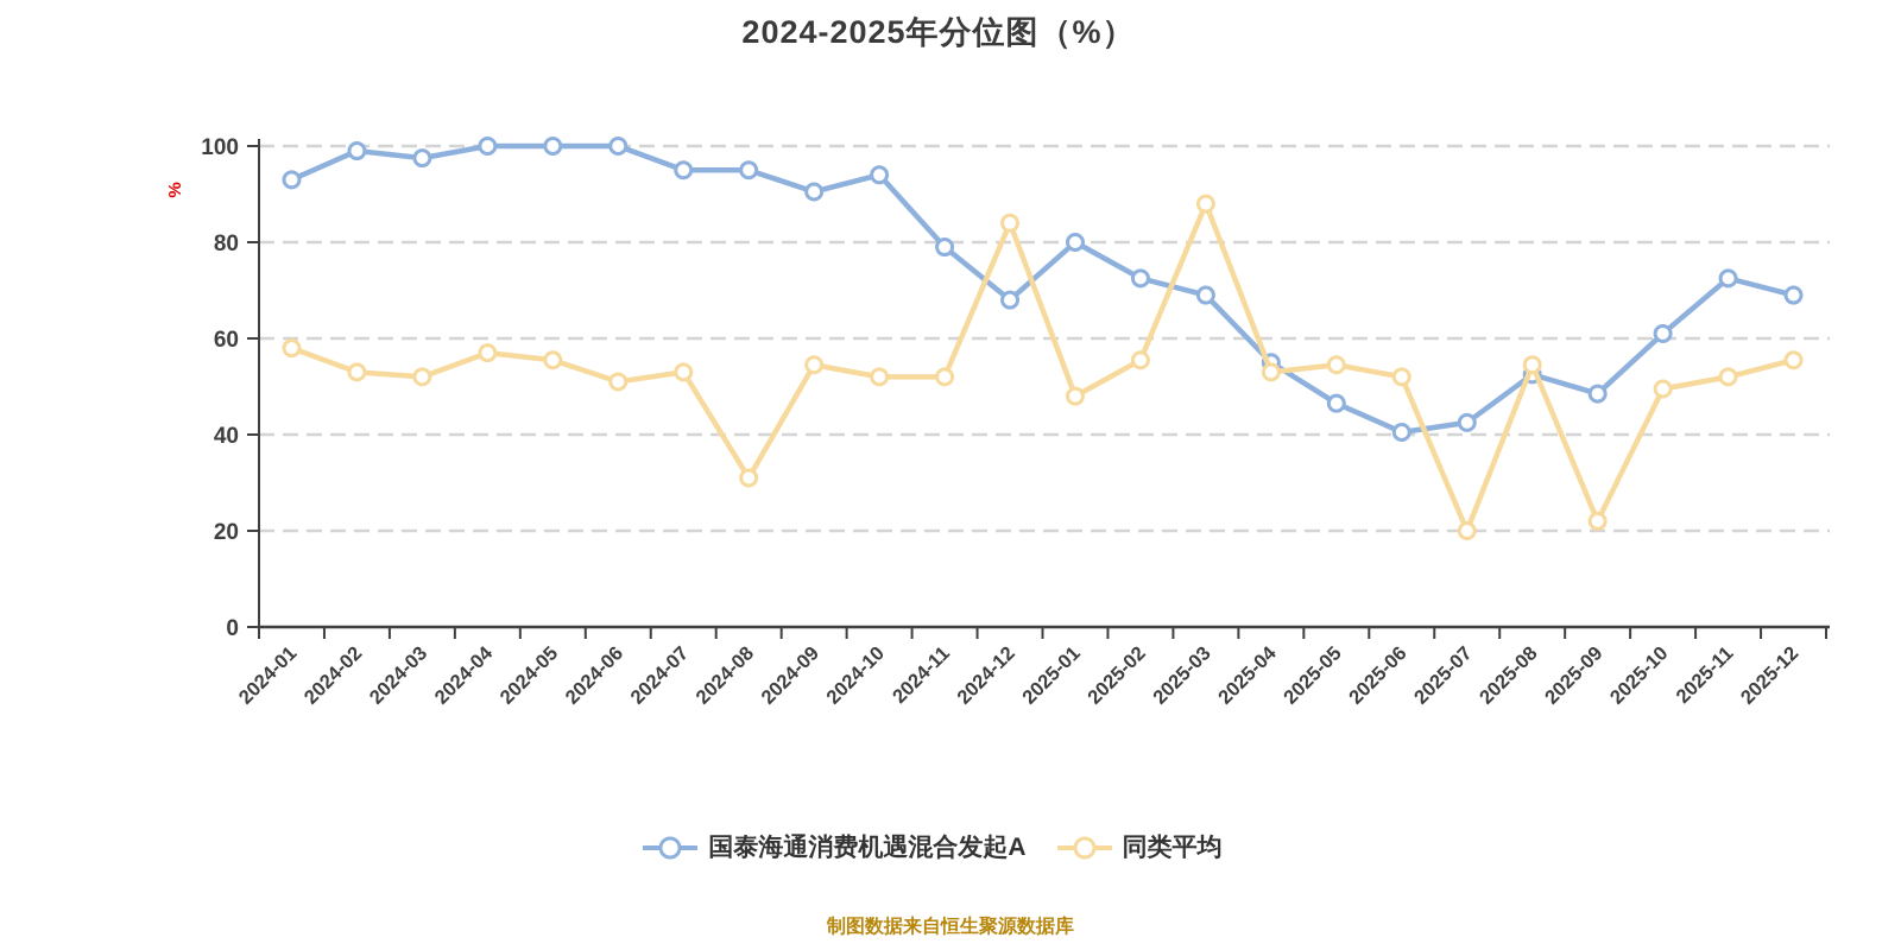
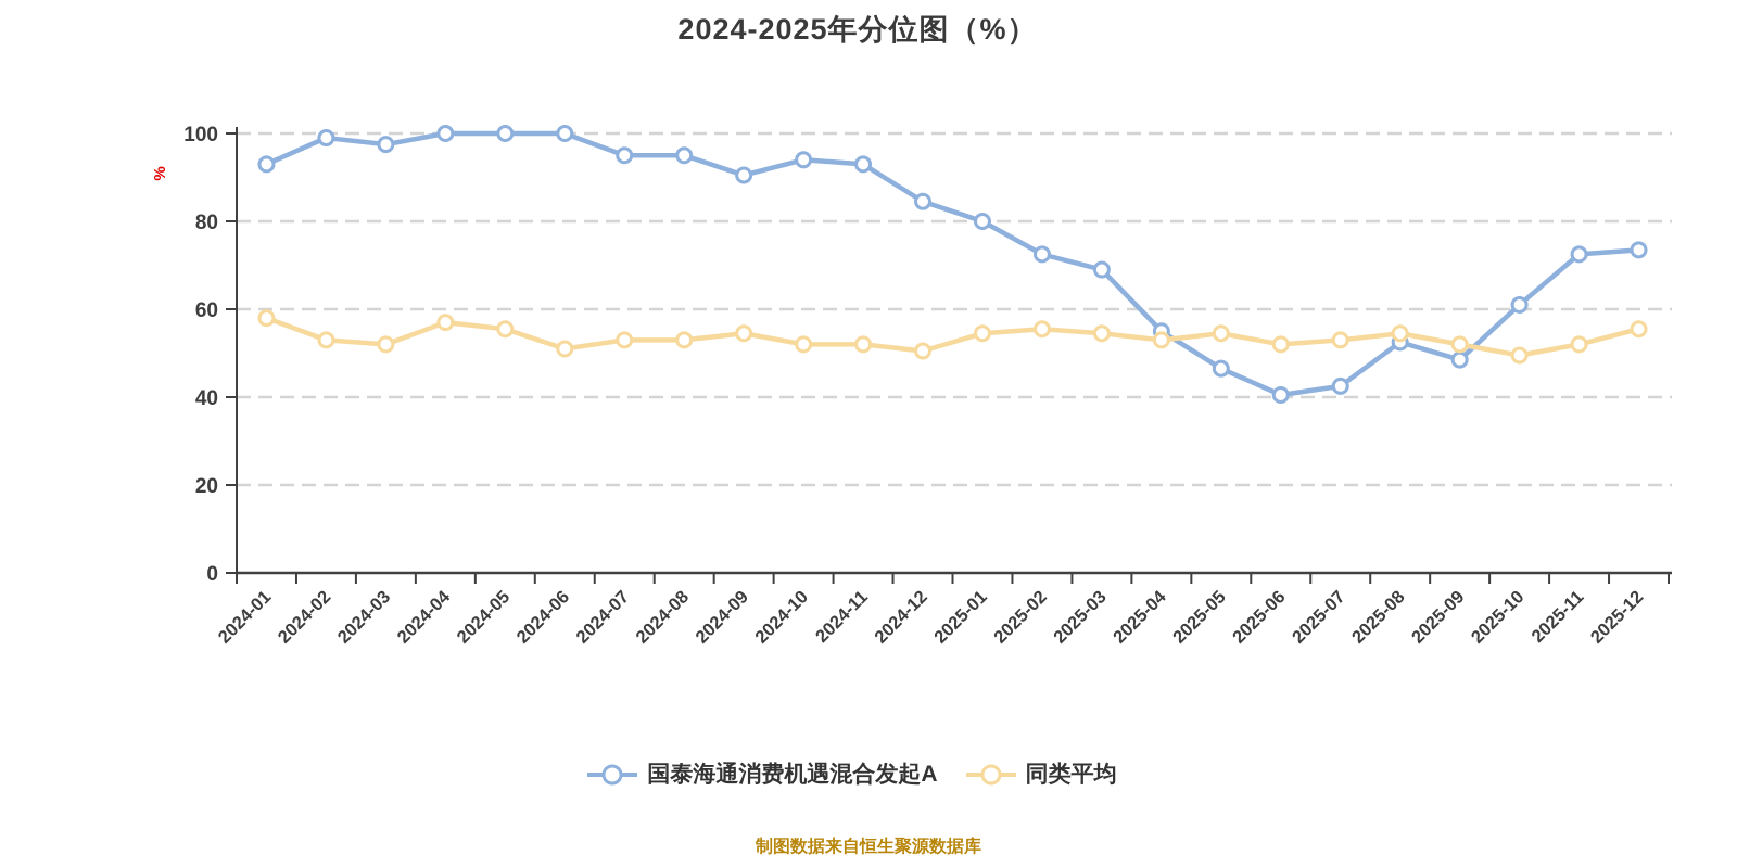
同类平均/2024-08: 31 -> 53
国泰海通消费机遇混合发起A/2024-11: 79 -> 93
国泰海通消费机遇混合发起A/2024-12: 68 -> 84
同类平均/2024-12: 84 -> 50
同类平均/2025-01: 48 -> 54
同类平均/2025-03: 88 -> 54
同类平均/2025-07: 20 -> 53
同类平均/2025-09: 22 -> 52
国泰海通消费机遇混合发起A/2025-12: 69 -> 74
